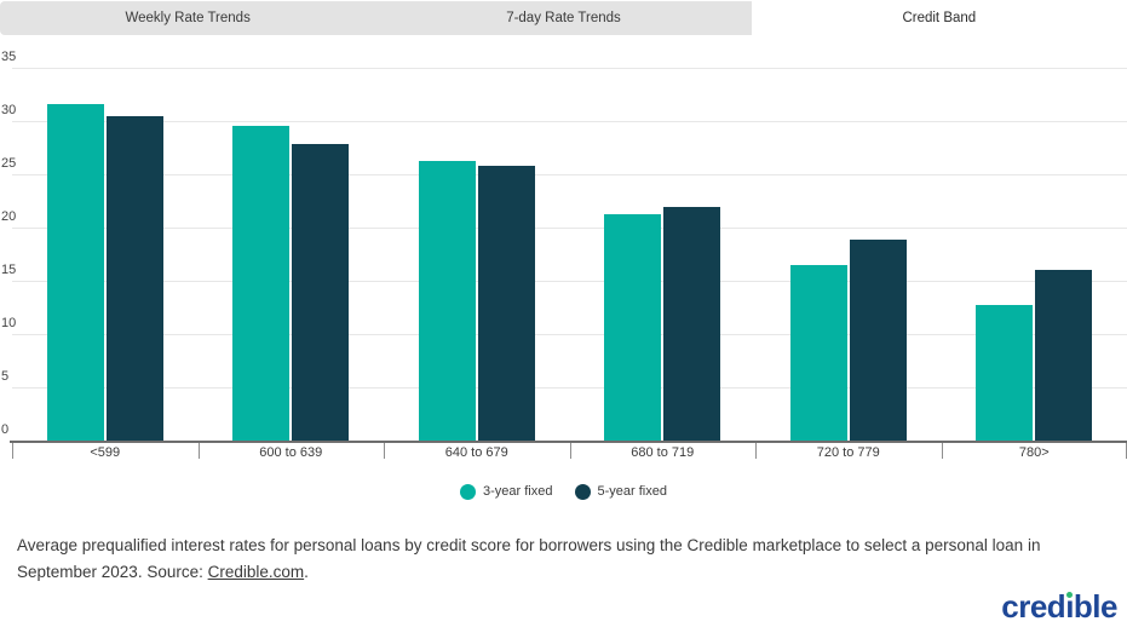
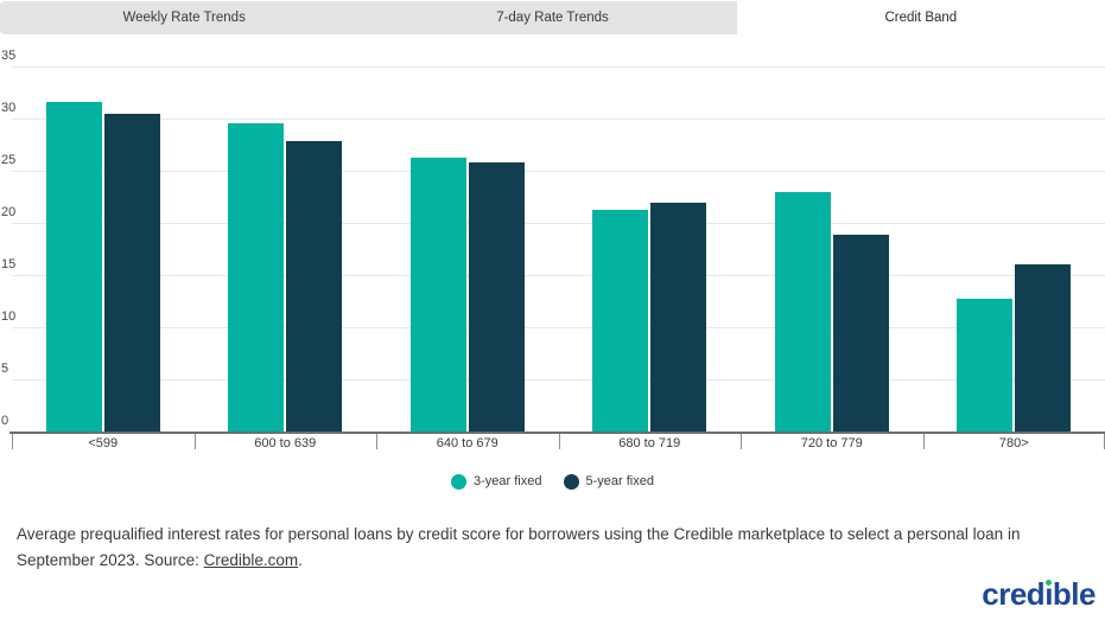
3-year fixed/720 to 779: 16 -> 23
